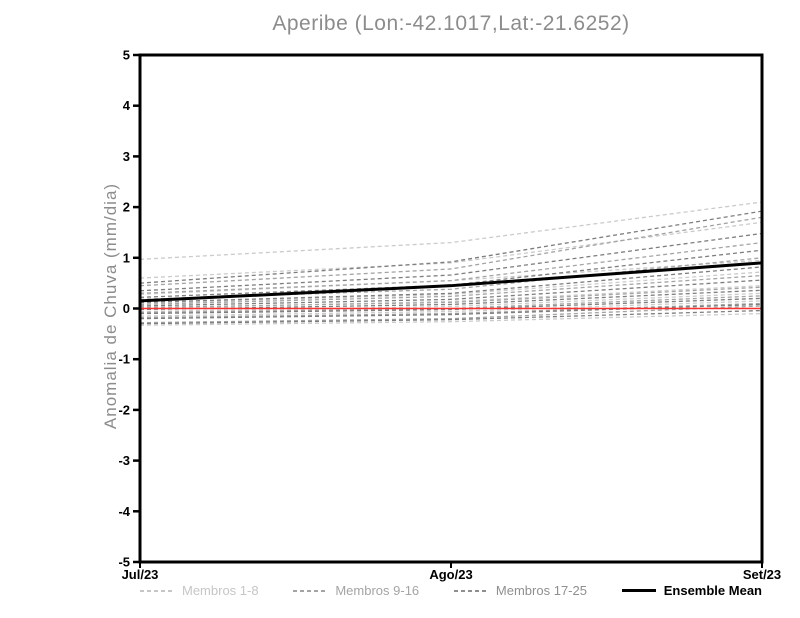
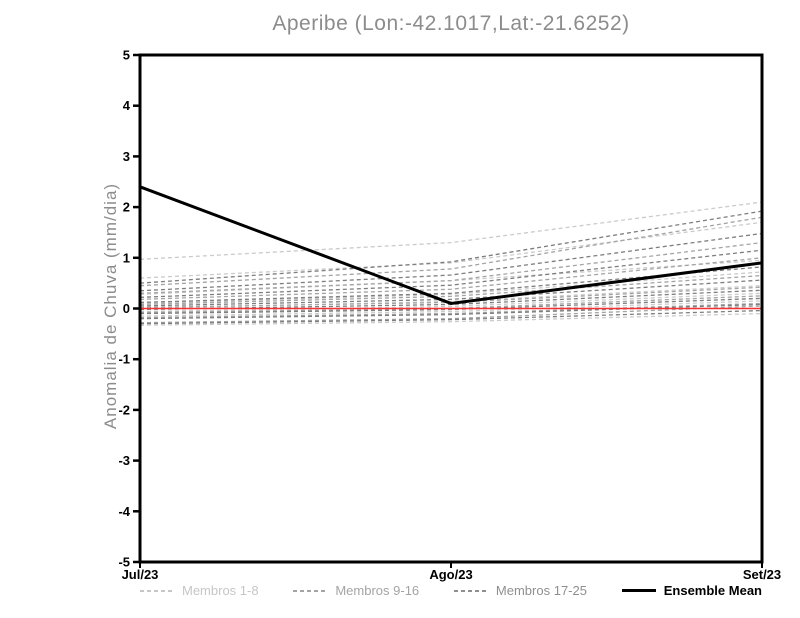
Ensemble Mean/Jul/23: 0.1 -> 2.4
Ensemble Mean/Ago/23: 0.5 -> 0.1
